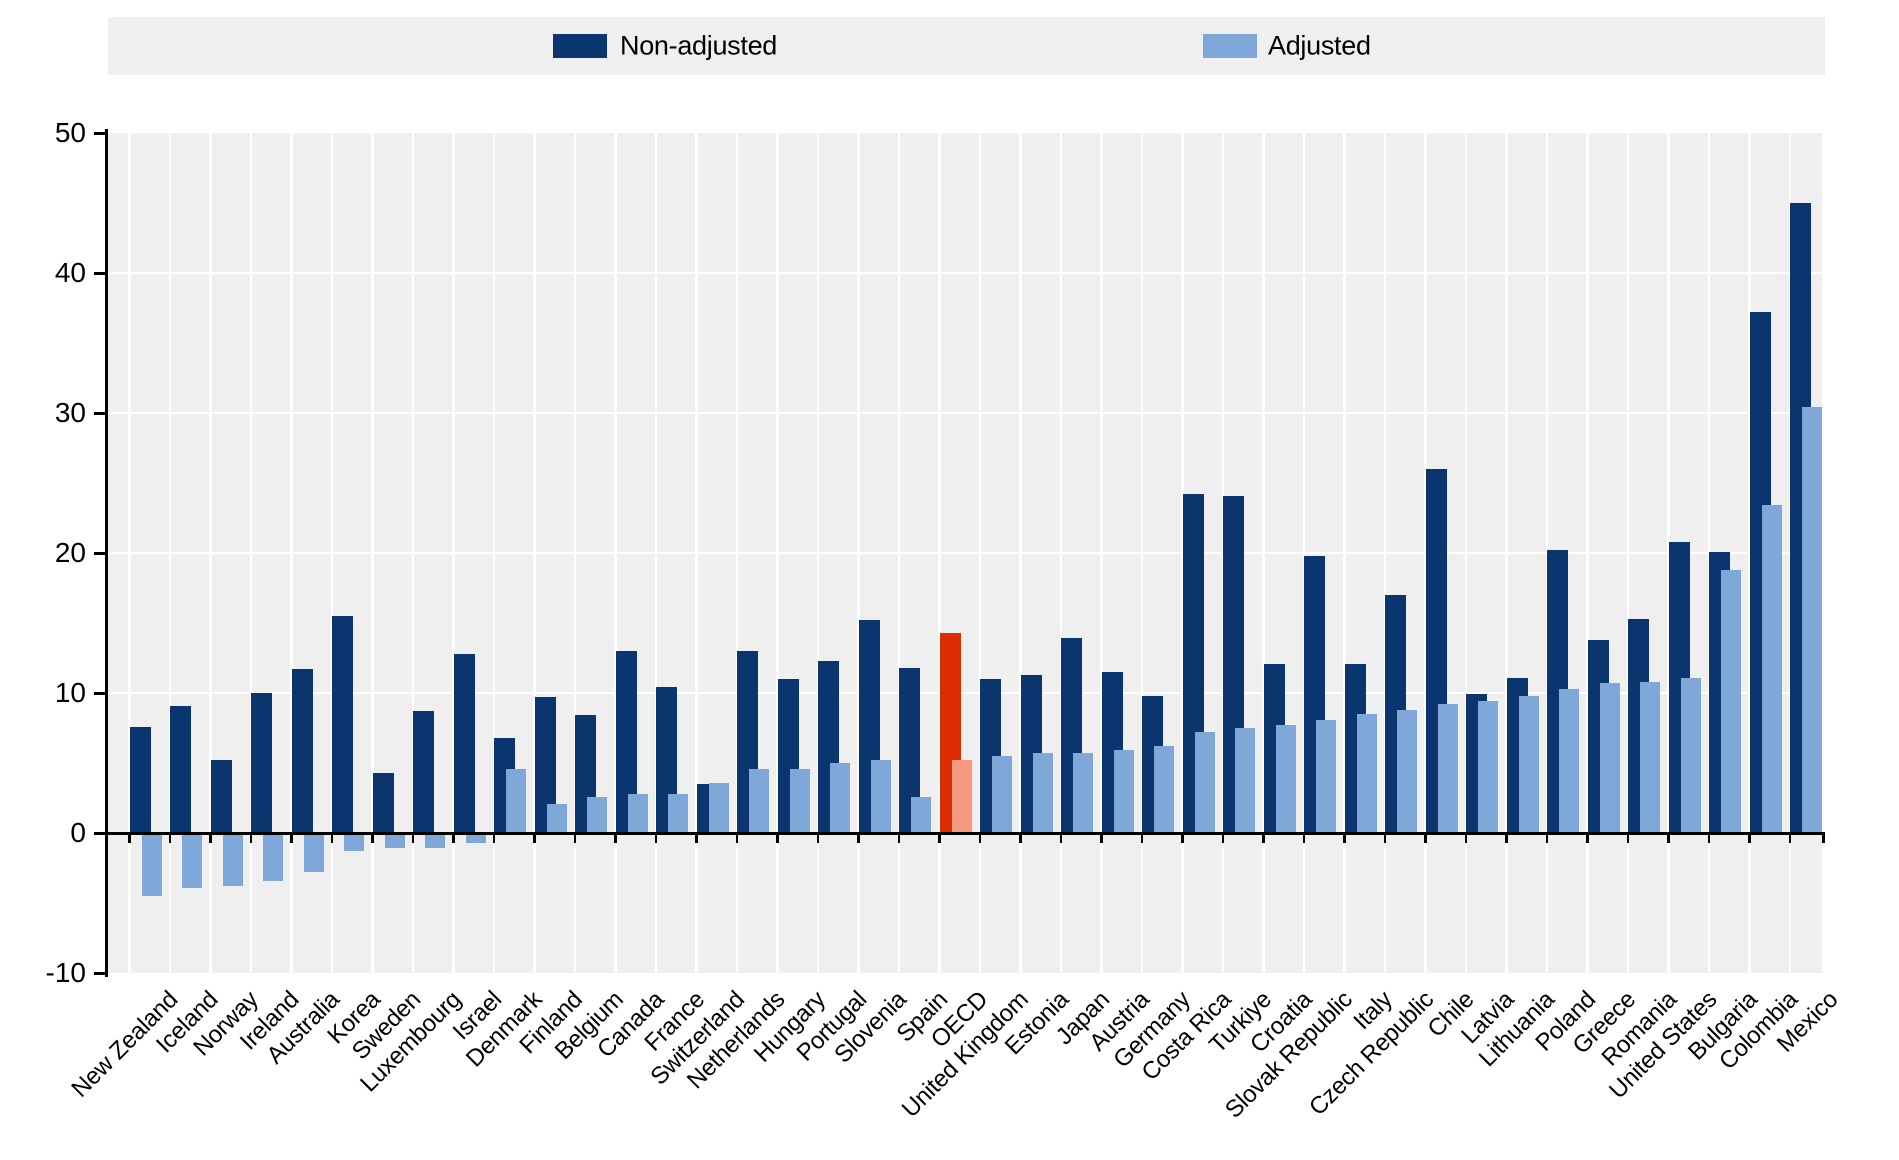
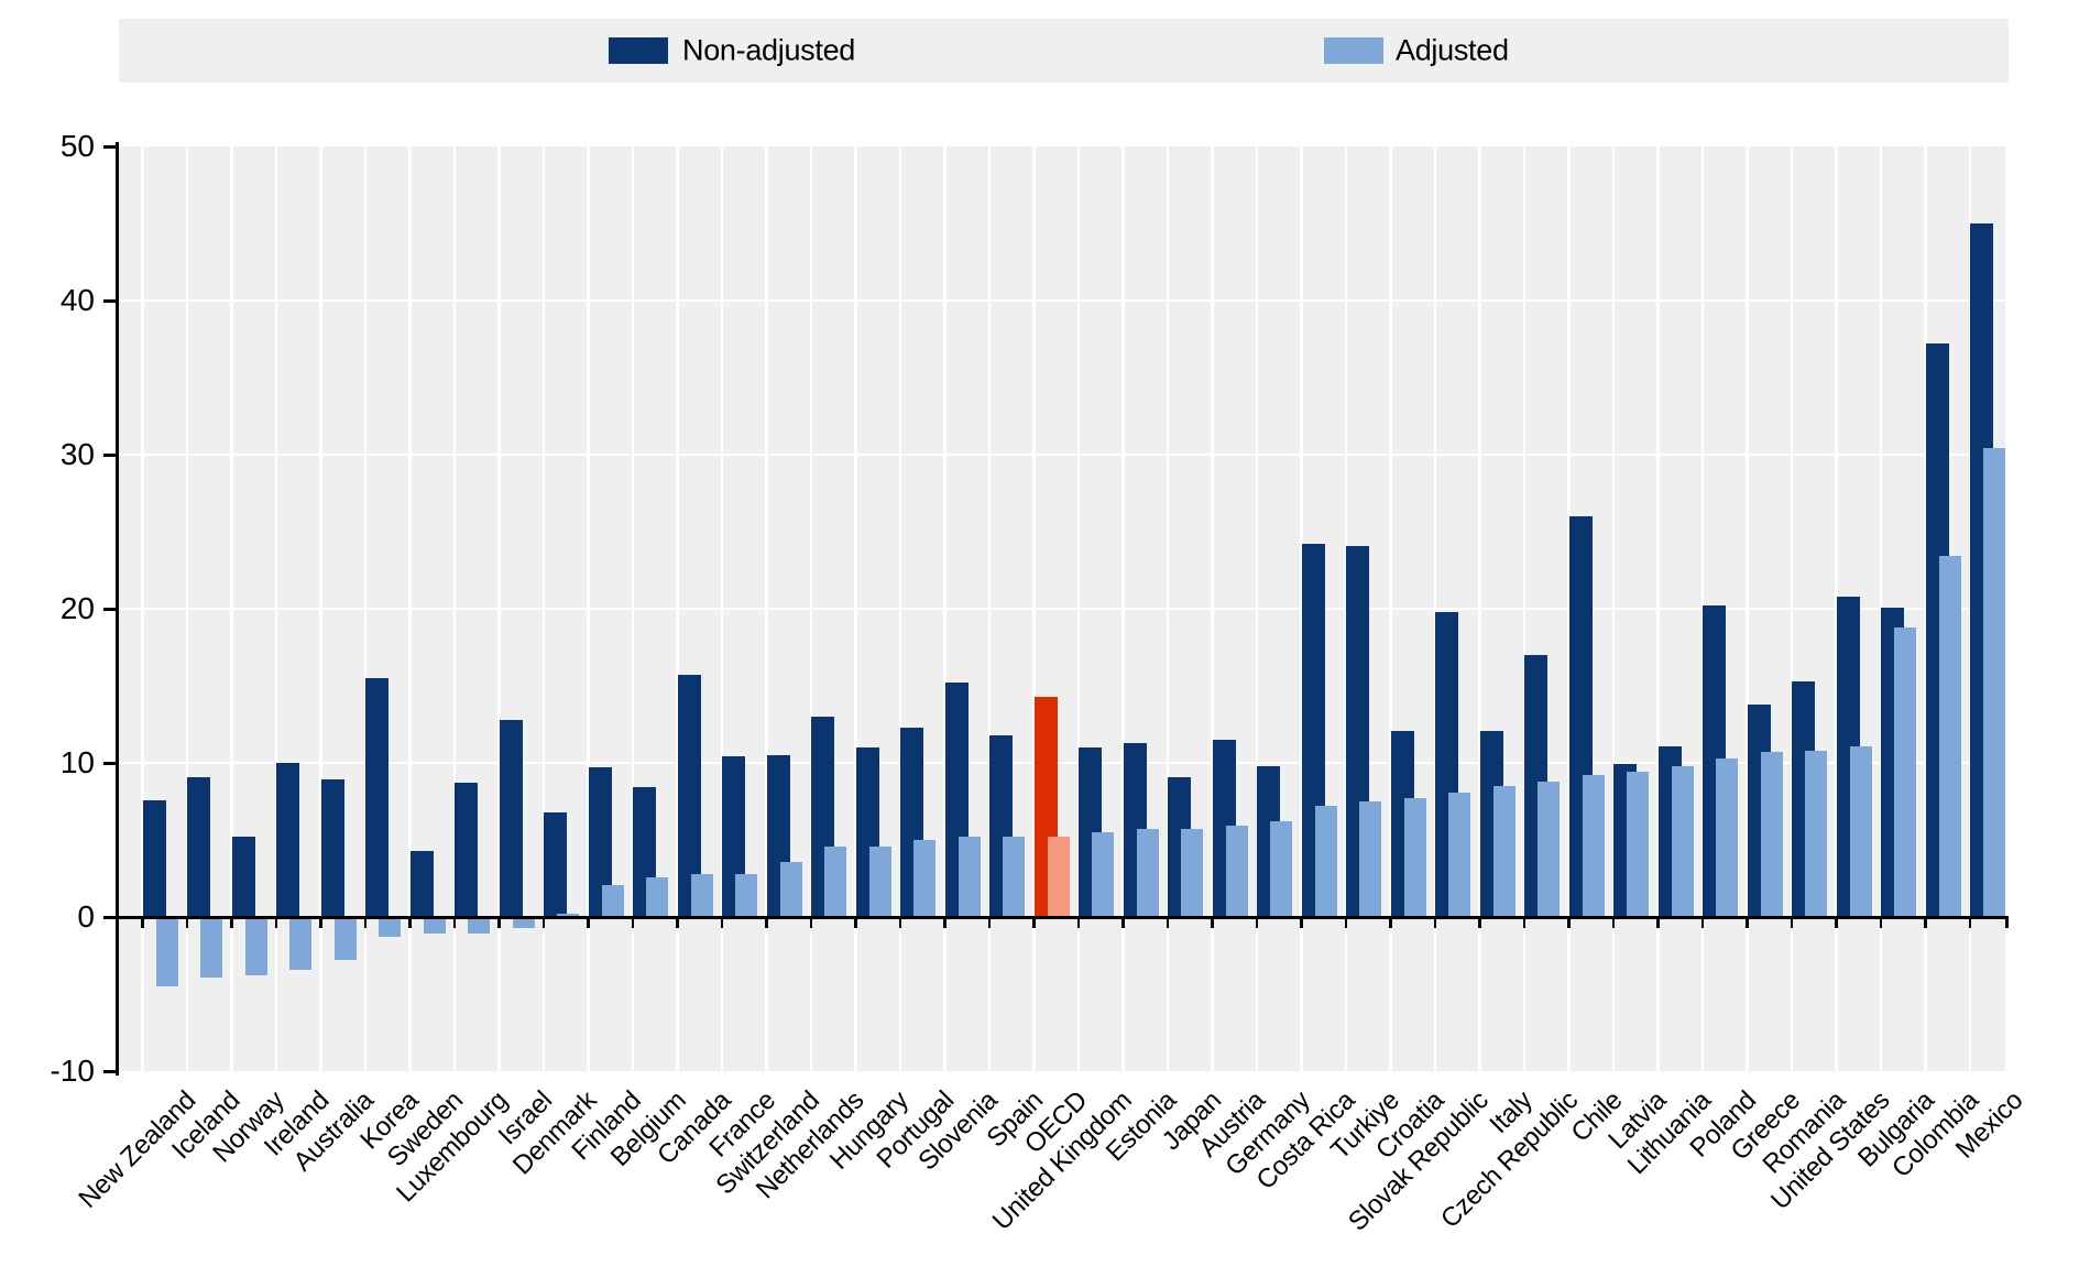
Non-adjusted/Australia: 11.7 -> 8.9
Adjusted/Denmark: 4.6 -> 0.2
Non-adjusted/Canada: 13.0 -> 15.7
Non-adjusted/Switzerland: 3.5 -> 10.5
Adjusted/Spain: 2.6 -> 5.2
Non-adjusted/Japan: 13.9 -> 9.1
